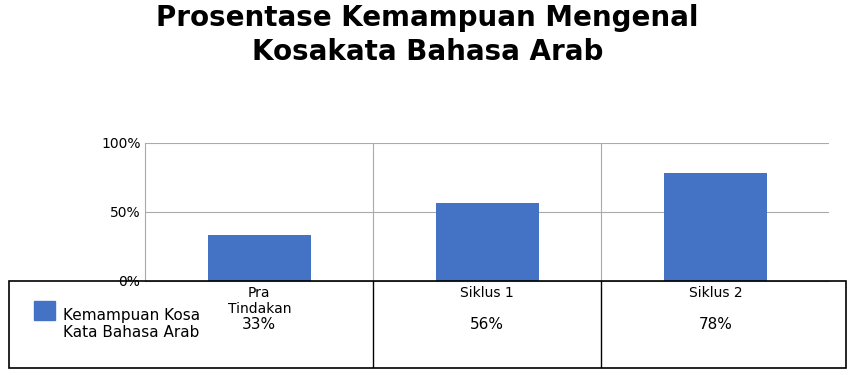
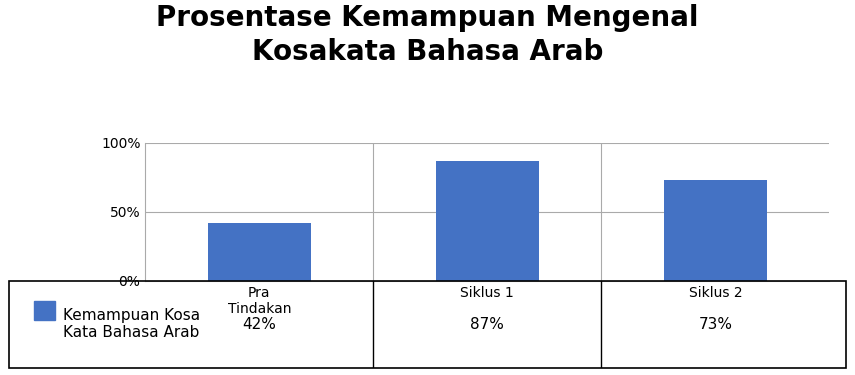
Pra Tindakan: 33% -> 42%
Siklus 1: 56% -> 87%
Siklus 2: 78% -> 73%
